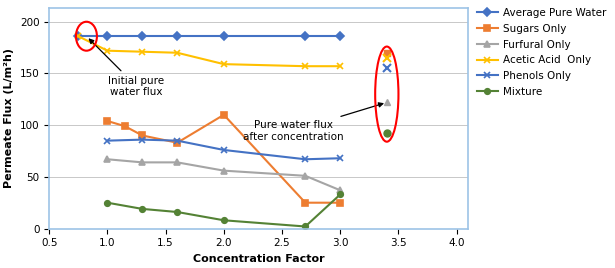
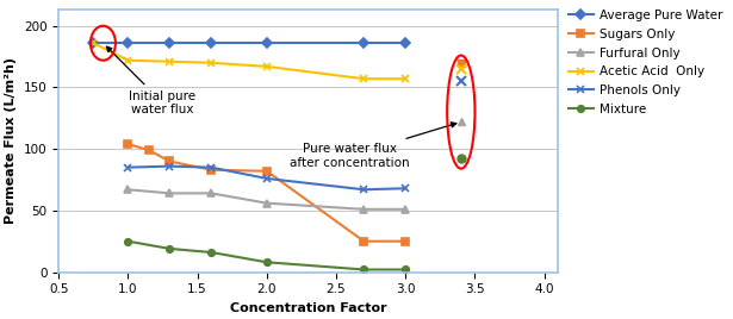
Sugars Only/2.0: 110 -> 82
Acetic Acid Only/2.0: 159 -> 167
Furfural Only/3.0: 37 -> 51
Mixture/3.0: 33 -> 2
